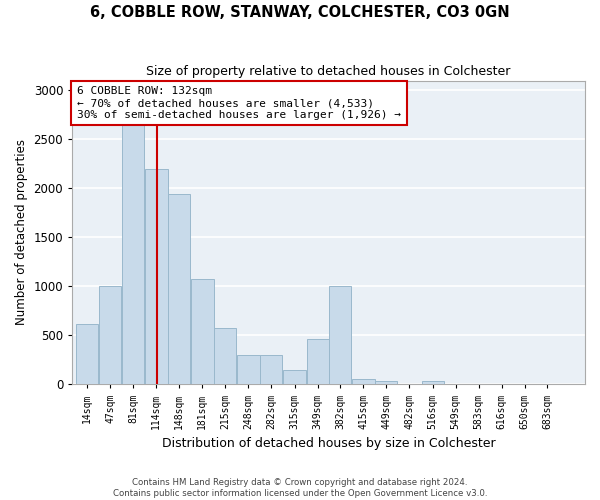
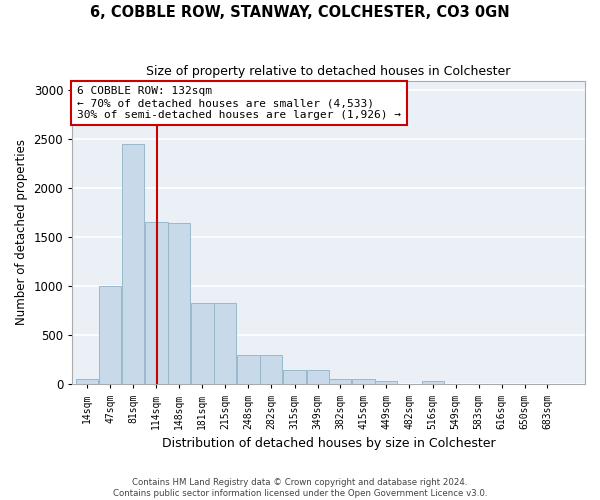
14sqm: 620 -> 50
81sqm: 2660 -> 2450
114sqm: 2200 -> 1660
148sqm: 1940 -> 1650
181sqm: 1080 -> 830
215sqm: 580 -> 830
349sqm: 460 -> 150
382sqm: 1000 -> 50
